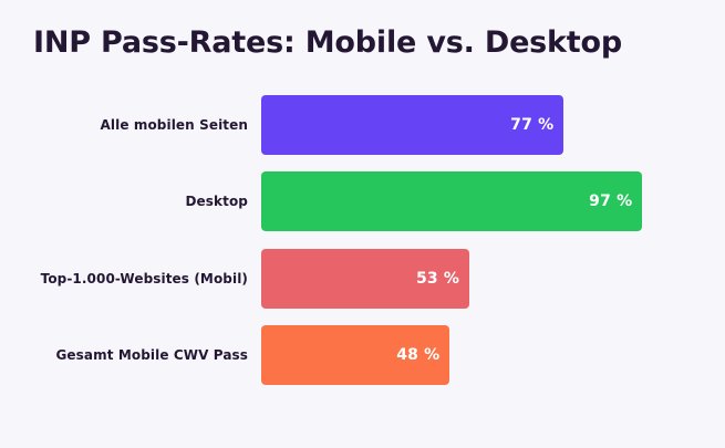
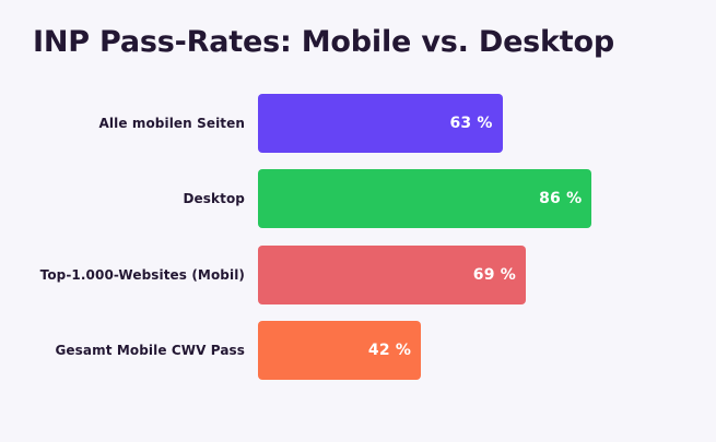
Alle mobilen Seiten: 77 -> 63
Desktop: 97 -> 86
Top-1.000-Websites (Mobil): 53 -> 69
Gesamt Mobile CWV Pass: 48 -> 42
